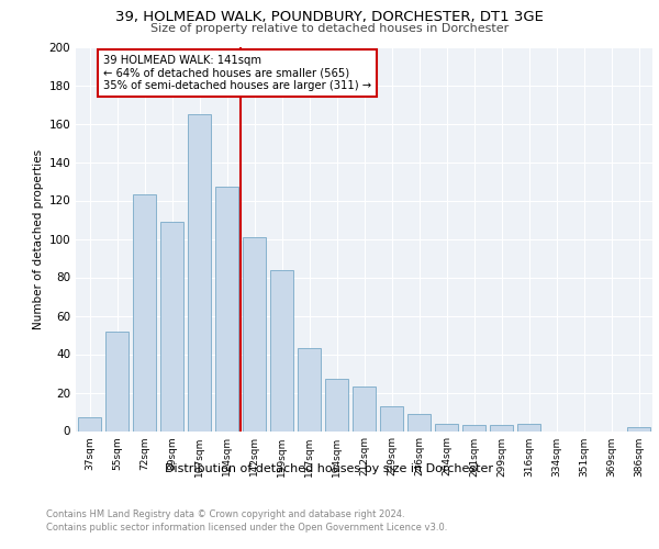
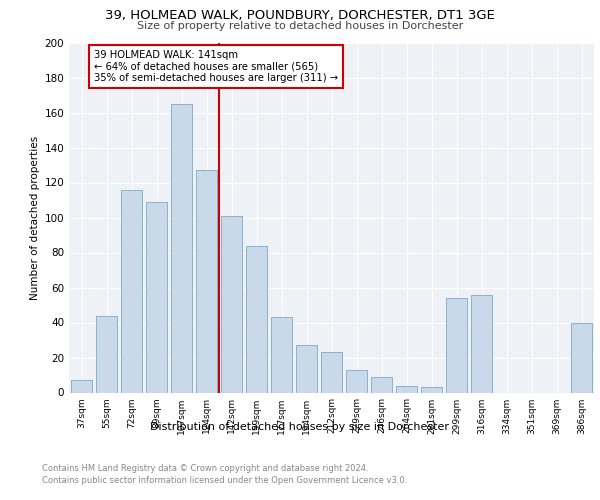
55sqm: 52 -> 44
72sqm: 123 -> 116
299sqm: 3 -> 54
316sqm: 4 -> 56
386sqm: 2 -> 40
